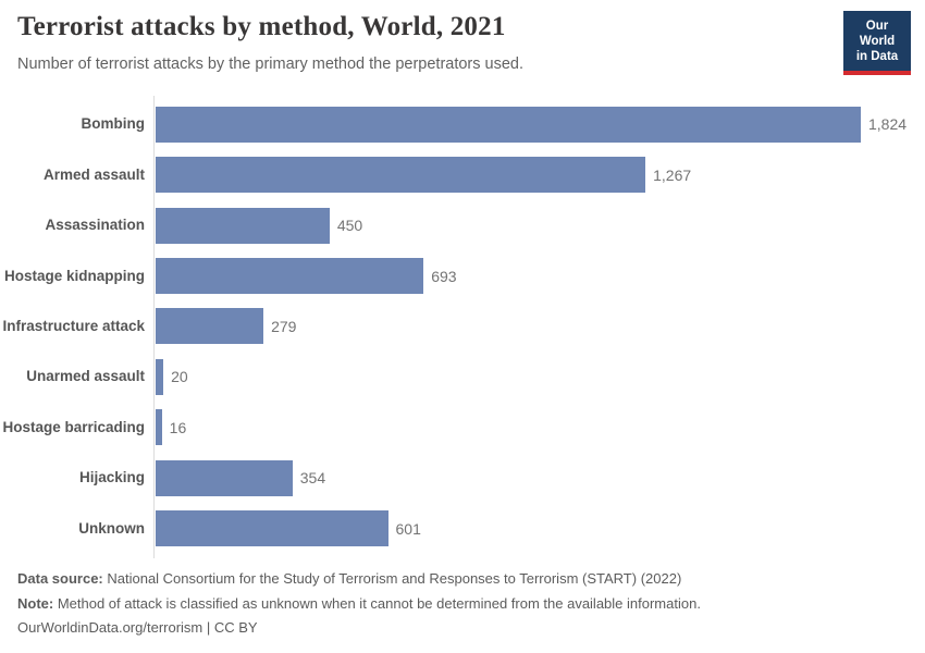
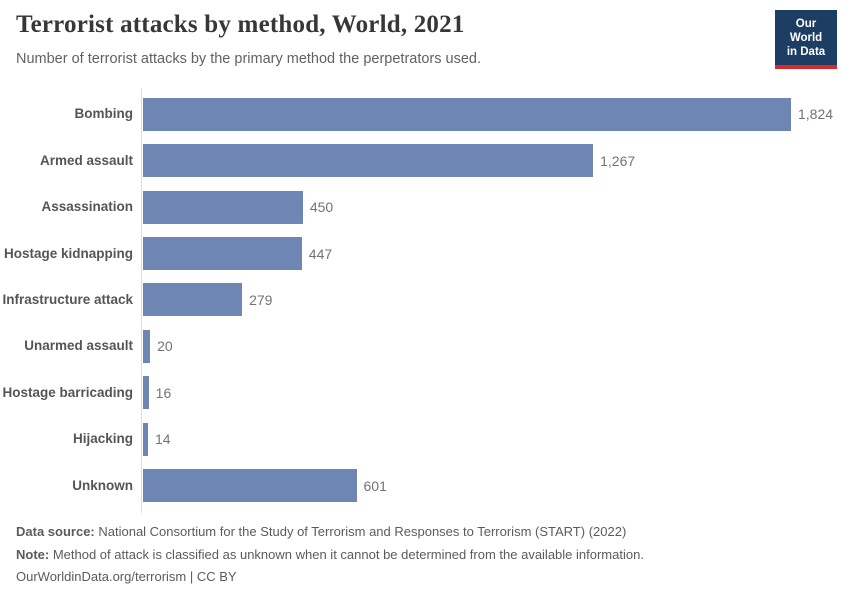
Hostage kidnapping: 693 -> 447
Hijacking: 354 -> 14
